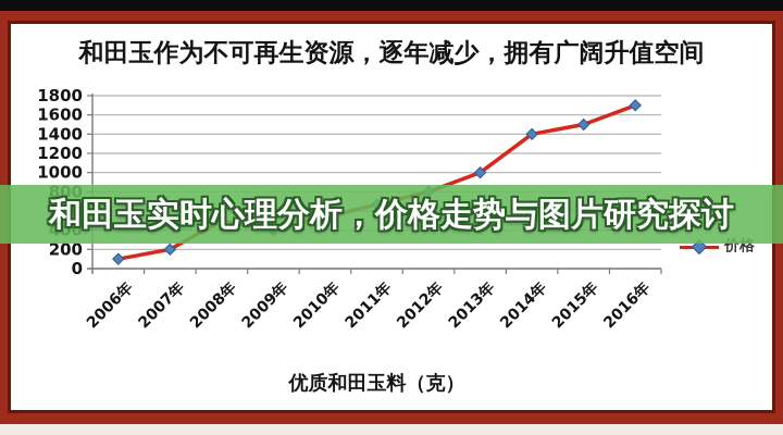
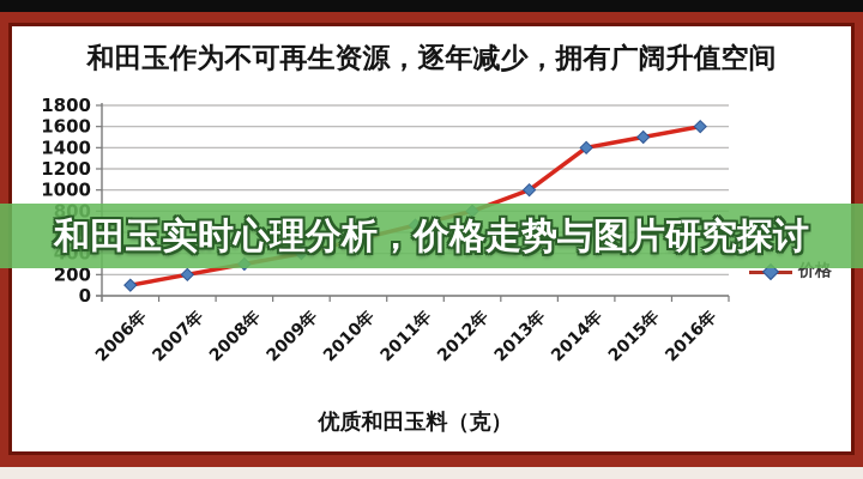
2008年: 500 -> 300
2016年: 1700 -> 1600
